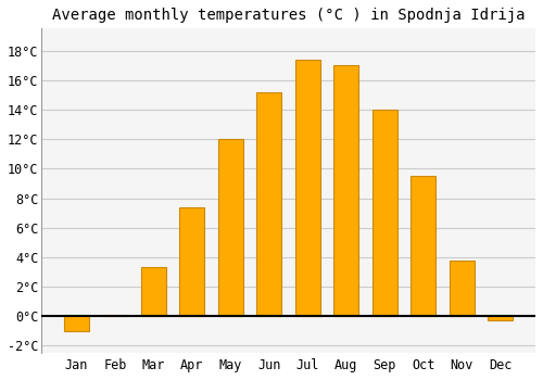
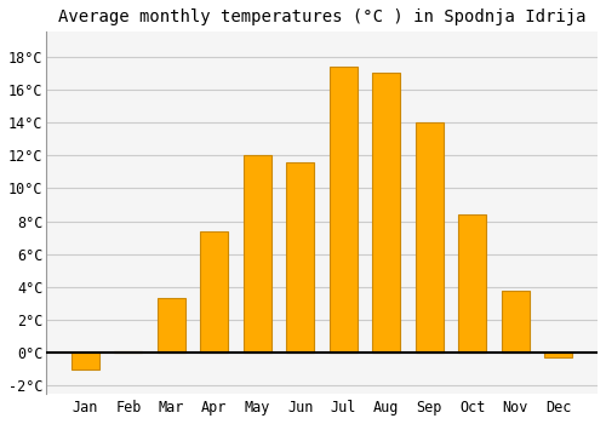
Jun: 15.2°C -> 11.6°C
Oct: 9.5°C -> 8.4°C
